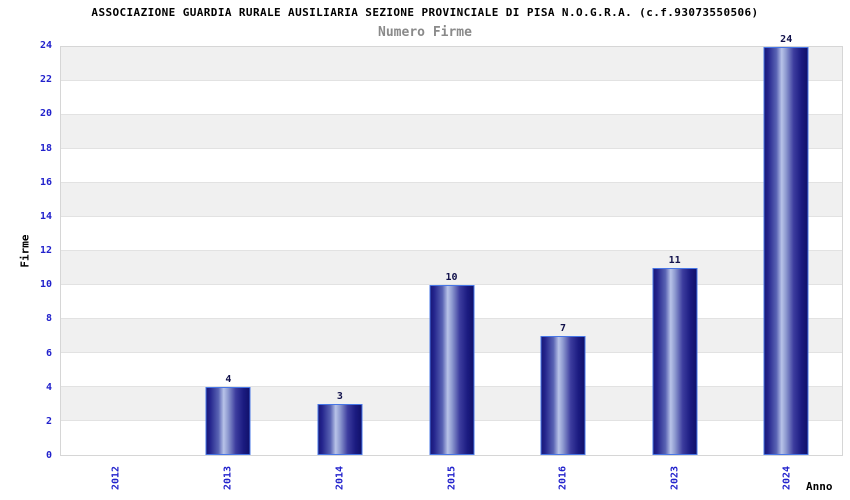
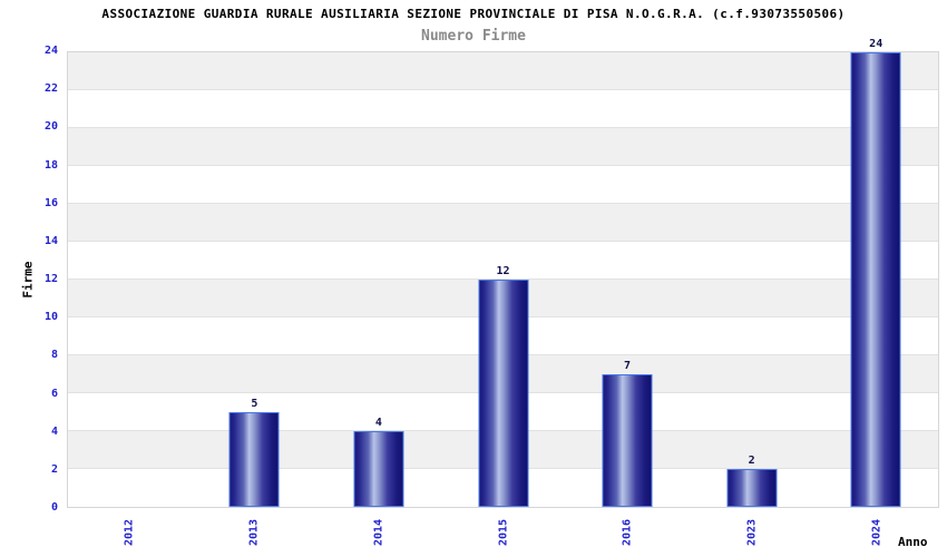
2013: 4 -> 5
2014: 3 -> 4
2015: 10 -> 12
2023: 11 -> 2
